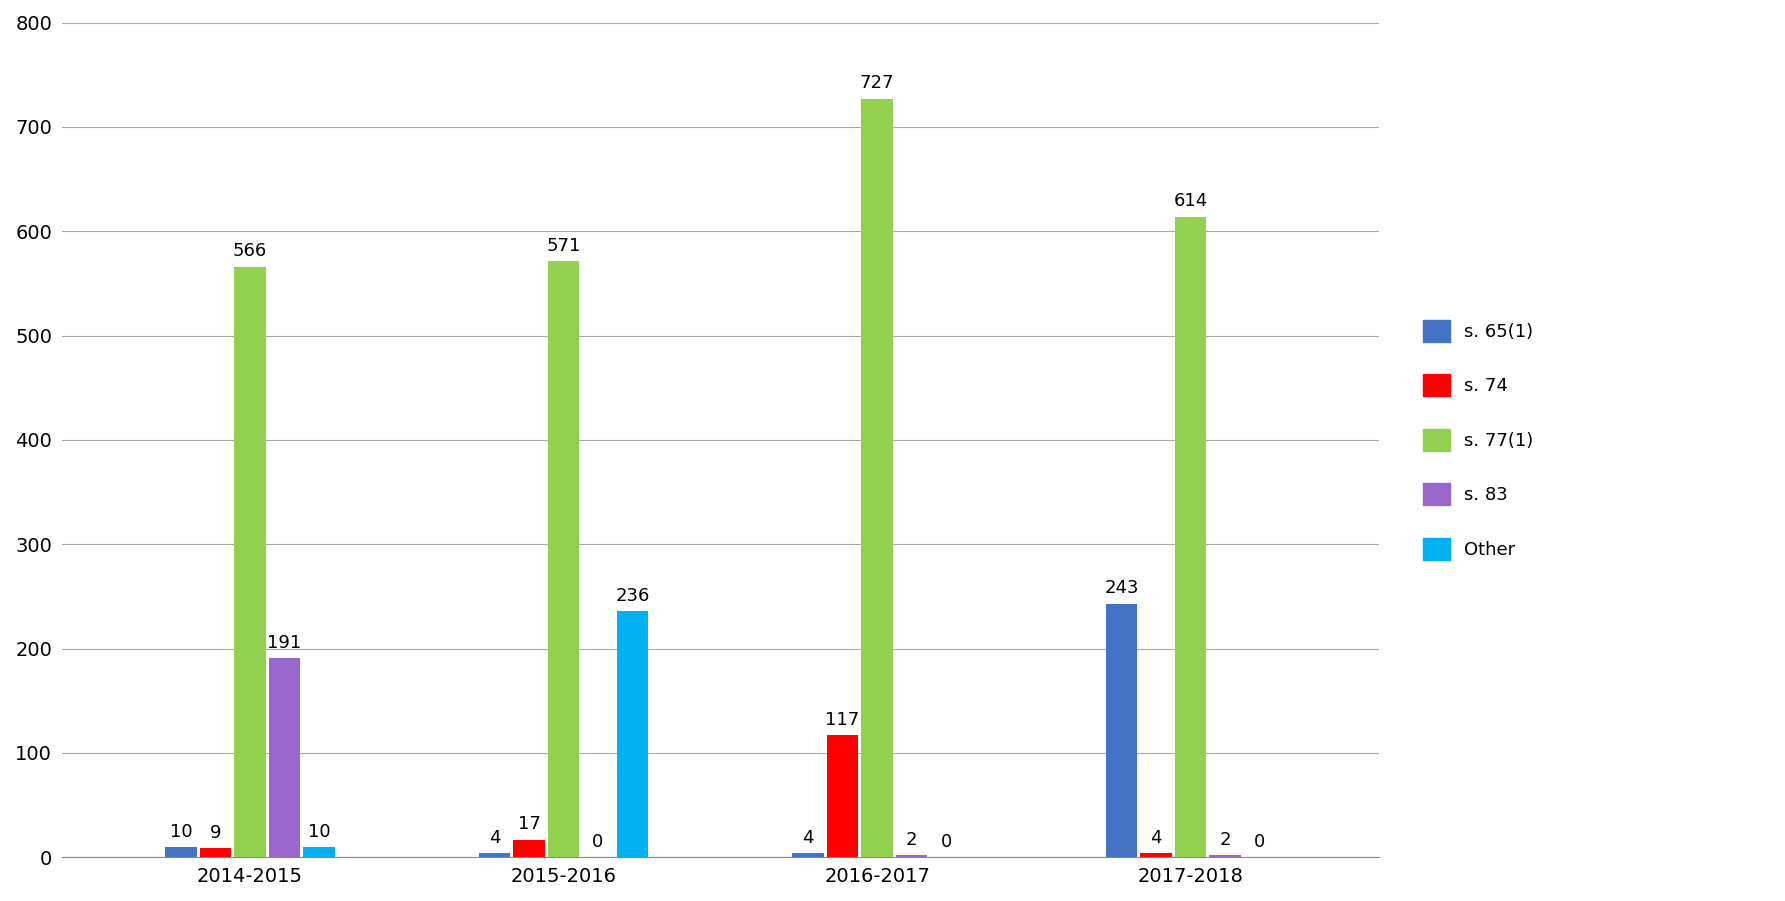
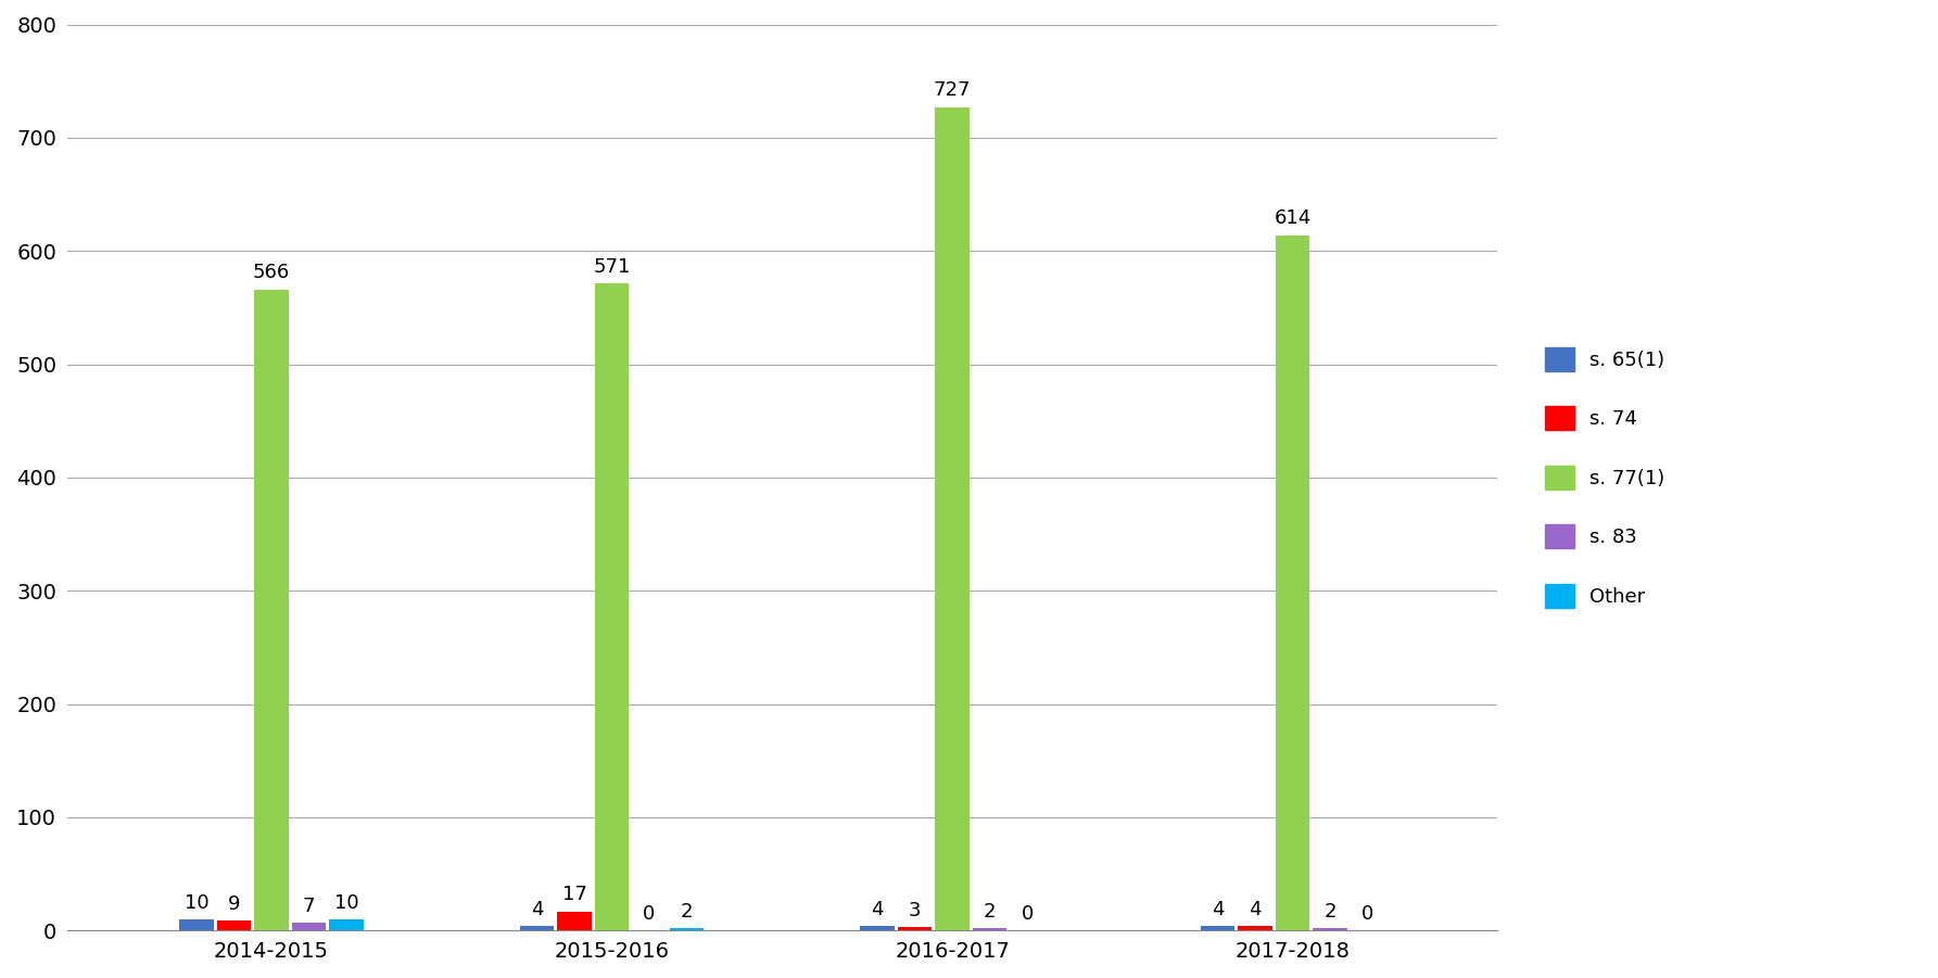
s. 83/2014-2015: 191 -> 7
Other/2015-2016: 236 -> 2
s. 74/2016-2017: 117 -> 3
s. 65(1)/2017-2018: 243 -> 4
